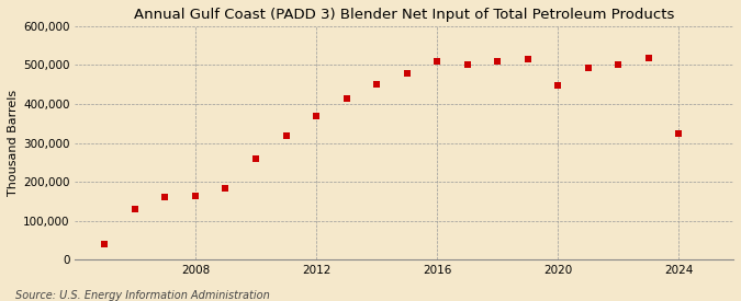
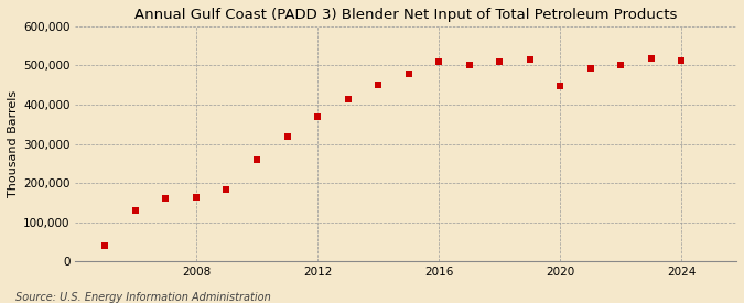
2024: 325,000 -> 512,000
